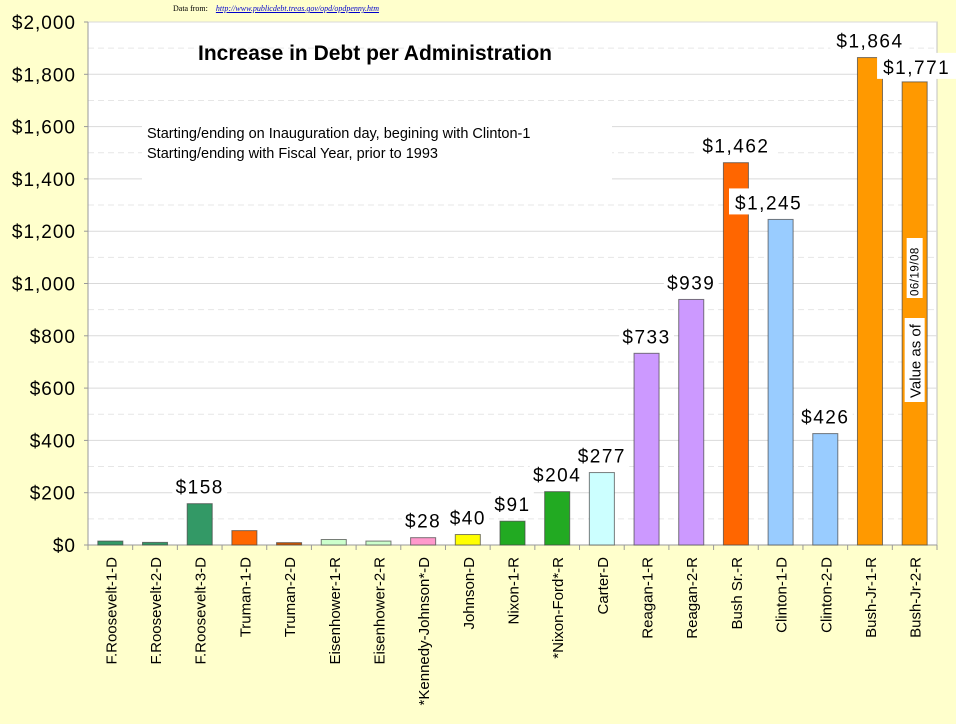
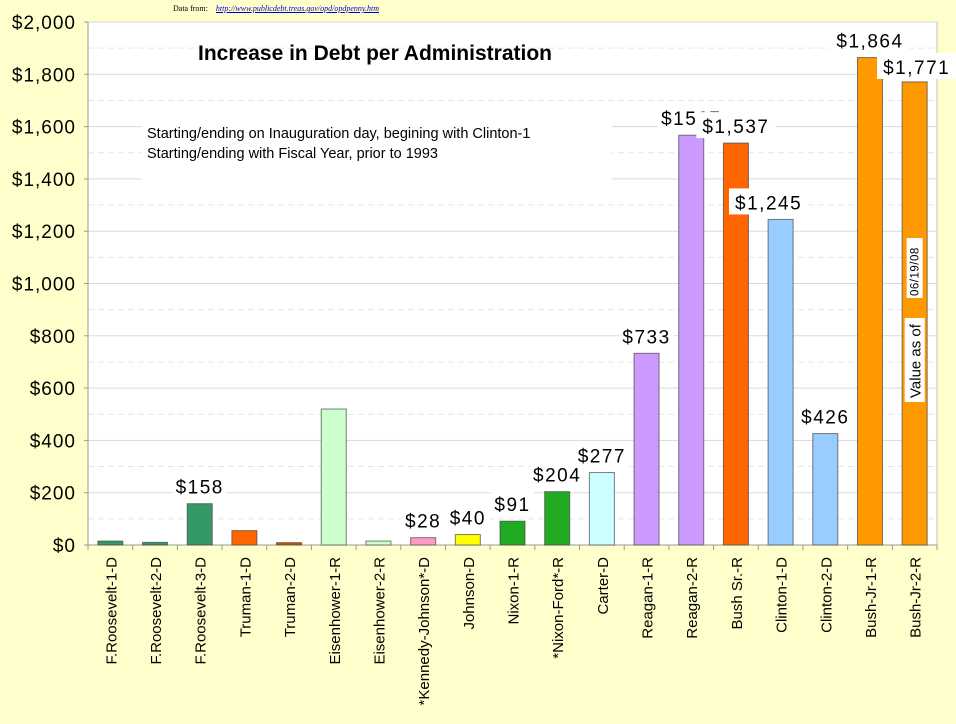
Eisenhower-1-R: $20 -> $520
Reagan-2-R: $939 -> $1567
Bush Sr.-R: $1,462 -> $1,537
